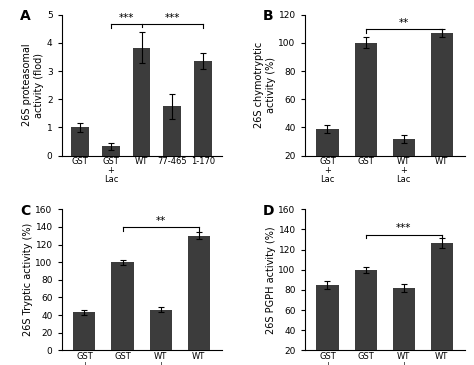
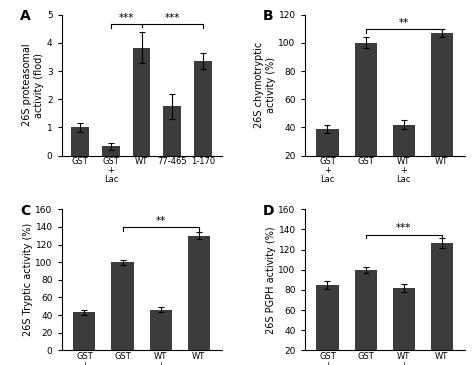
WT + Lac: 32 -> 42
